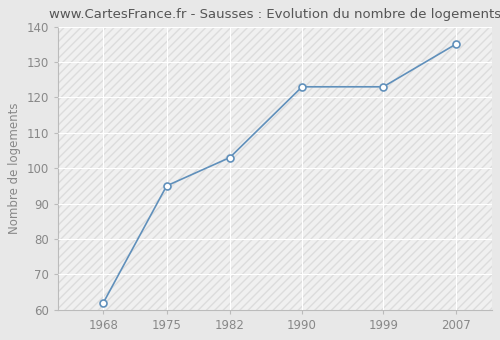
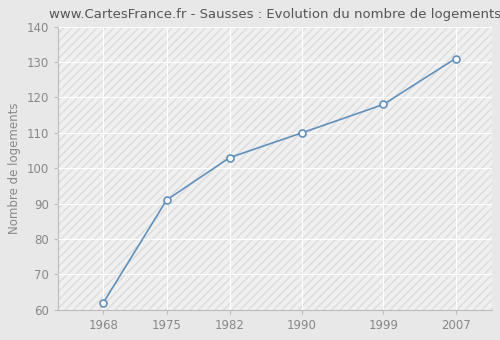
1975: 95 -> 91
1990: 123 -> 110
1999: 123 -> 118
2007: 135 -> 131
